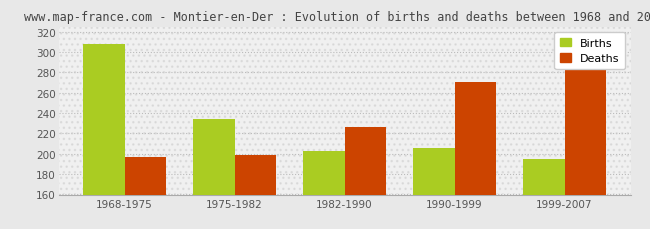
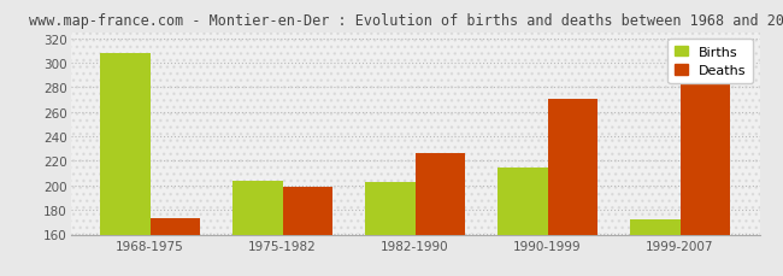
Deaths/1968-1975: 197 -> 173
Births/1975-1982: 234 -> 204
Births/1990-1999: 206 -> 215
Births/1999-2007: 195 -> 172
